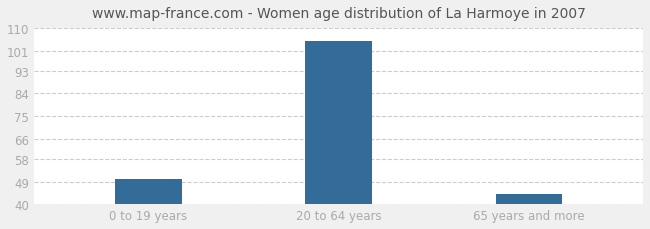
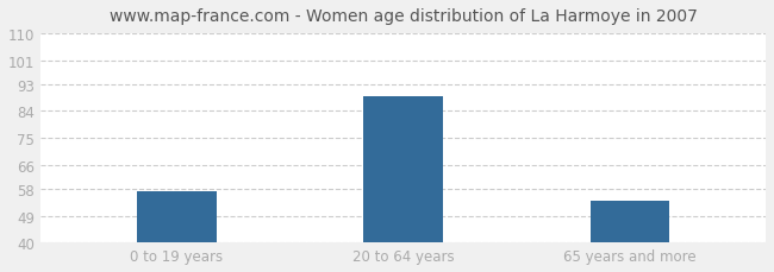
0 to 19 years: 50 -> 57
20 to 64 years: 105 -> 89
65 years and more: 44 -> 54
